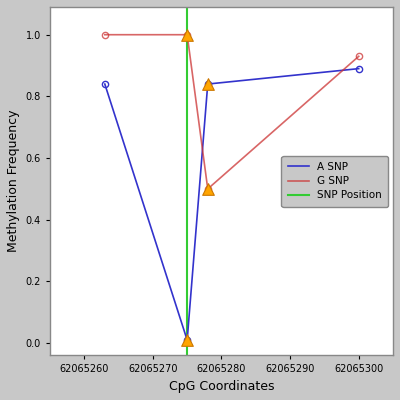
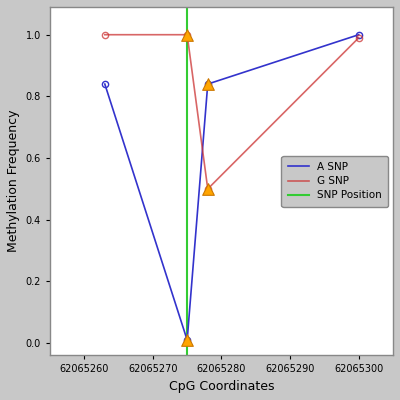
A SNP/62065300: 0.89 -> 1.00
G SNP/62065300: 0.93 -> 0.99
